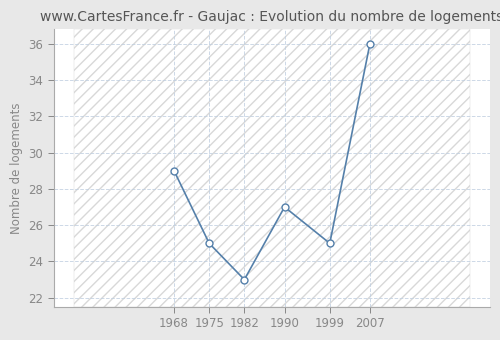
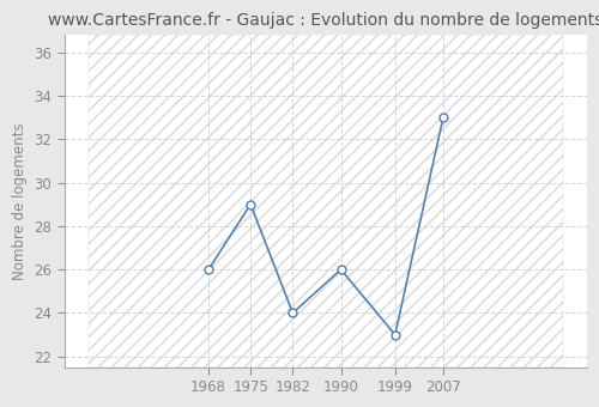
1968: 29 -> 26
1975: 25 -> 29
1982: 23 -> 24
1990: 27 -> 26
1999: 25 -> 23
2007: 36 -> 33
